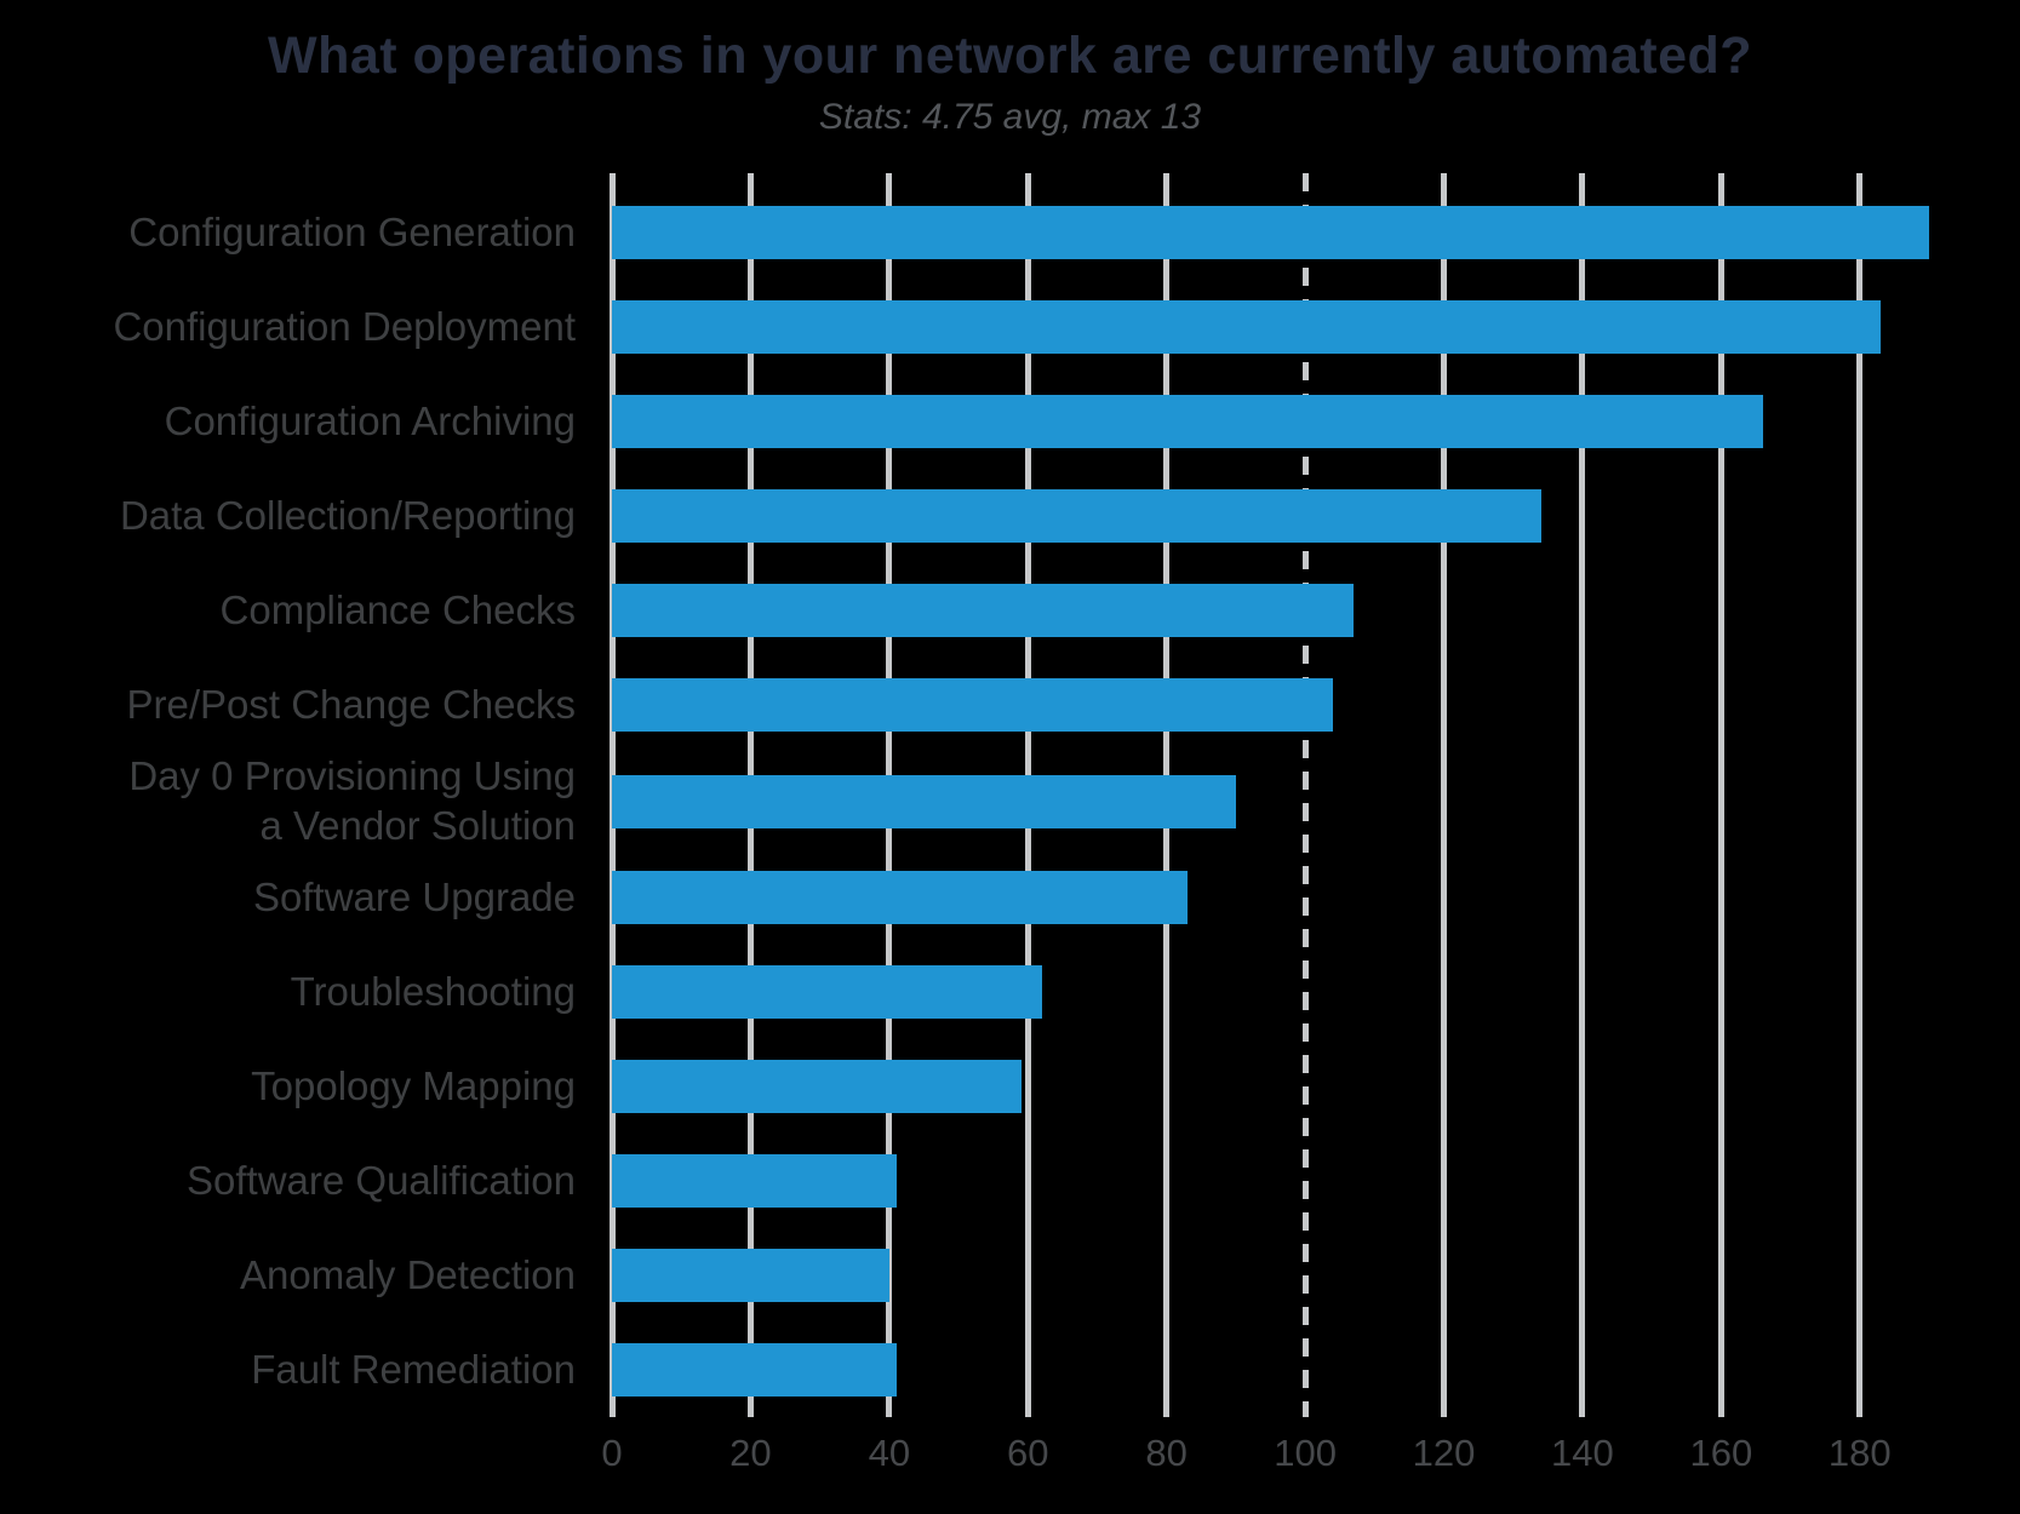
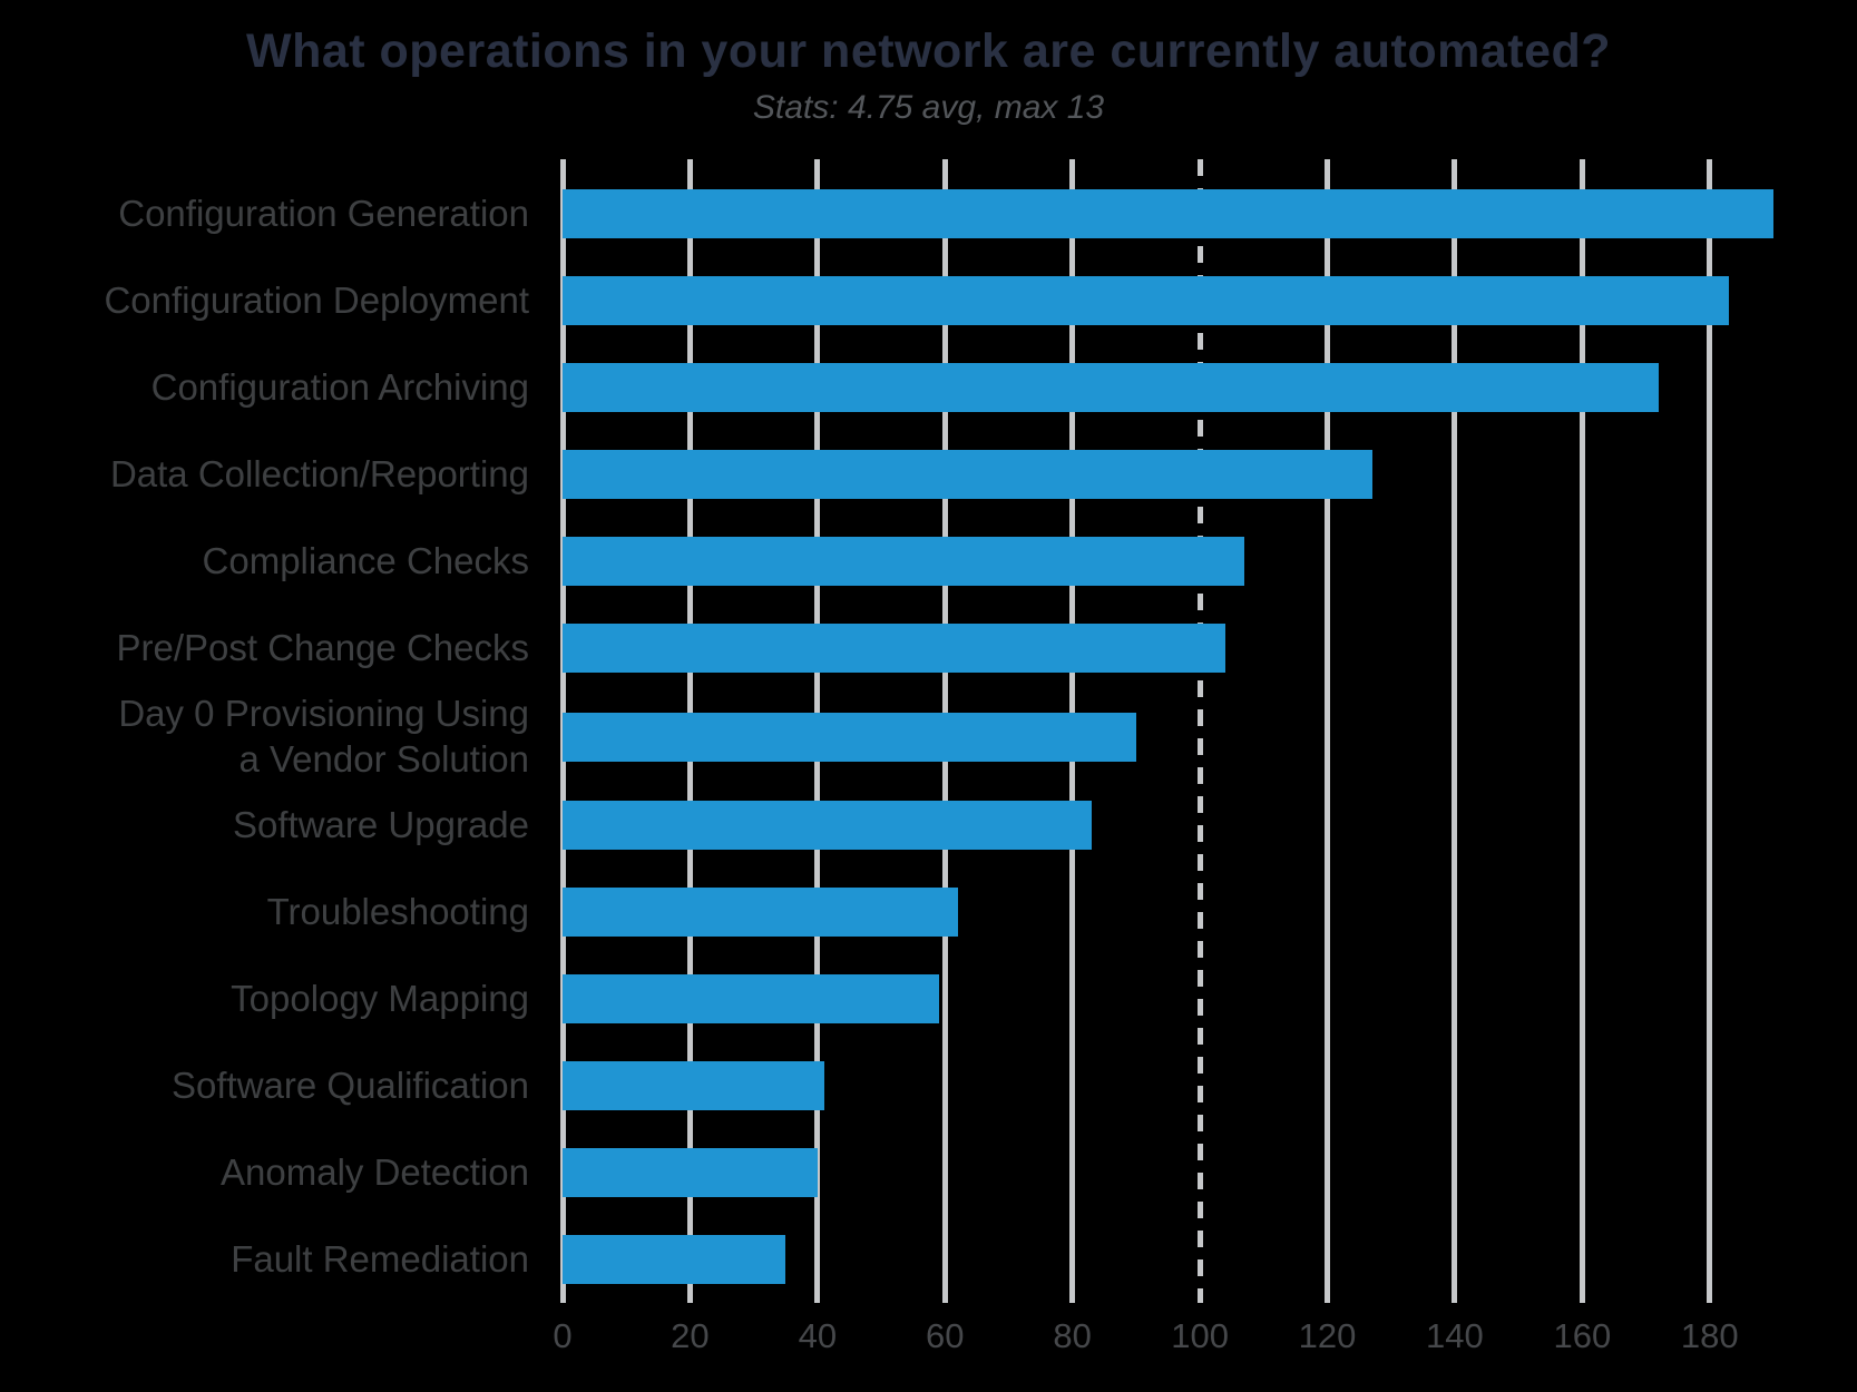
Configuration Archiving: 166 -> 172
Data Collection/Reporting: 134 -> 127
Fault Remediation: 41 -> 35
